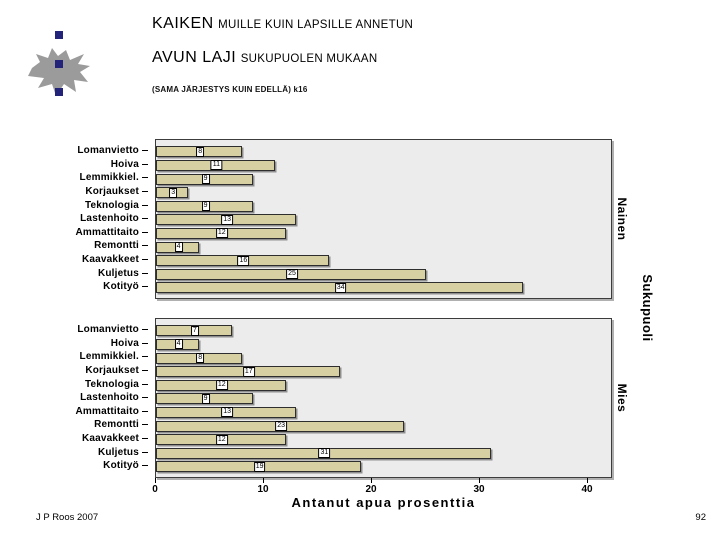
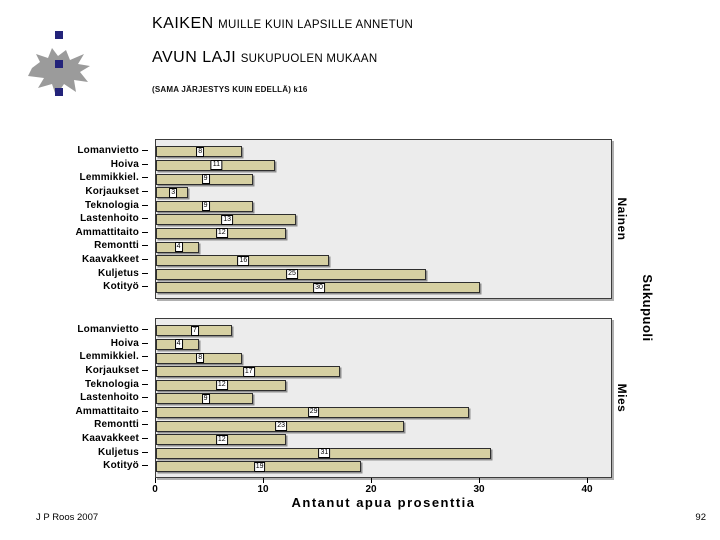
Mies/Ammattitaito: 13 -> 29
Nainen/Kotityö: 34 -> 30
